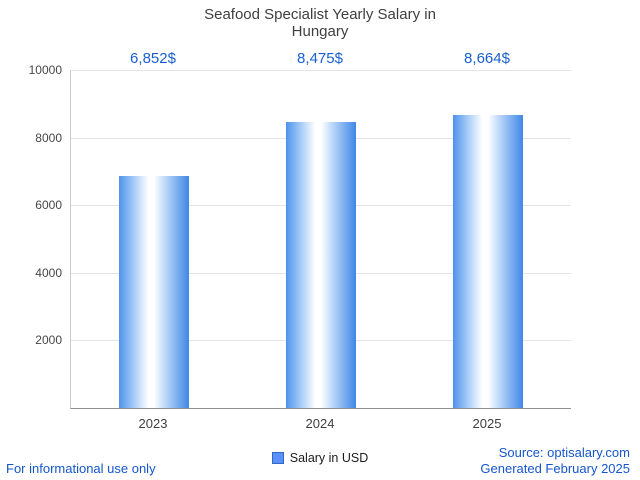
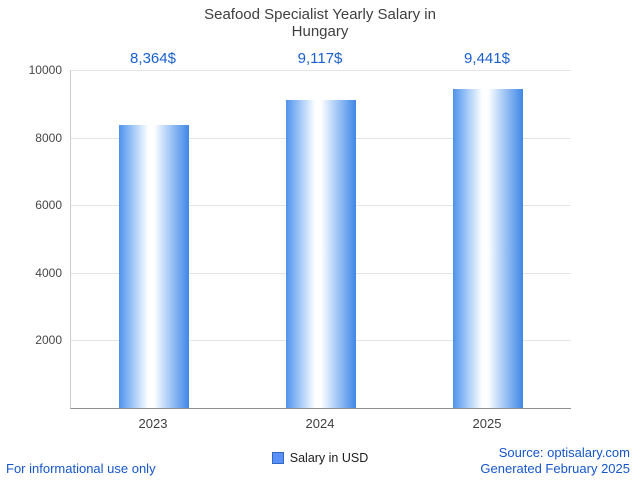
2023: 6,852 -> 8,364
2024: 8,475 -> 9,117
2025: 8,664 -> 9,441
